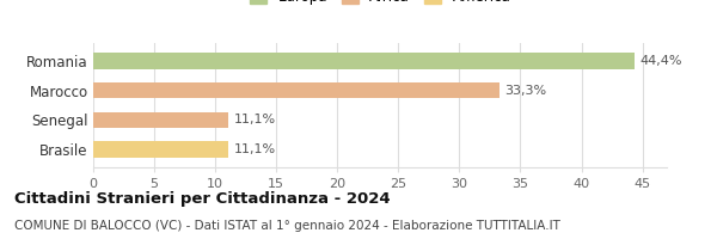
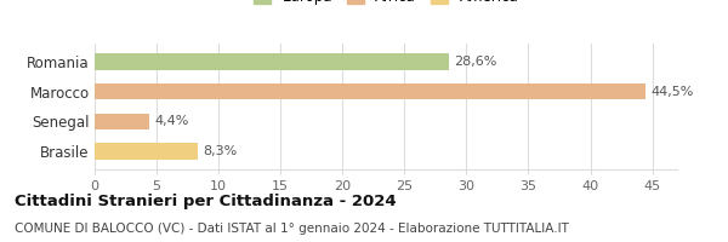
Romania: 44,4% -> 28,6%
Marocco: 33,3% -> 44,5%
Senegal: 11,1% -> 4,4%
Brasile: 11,1% -> 8,3%
